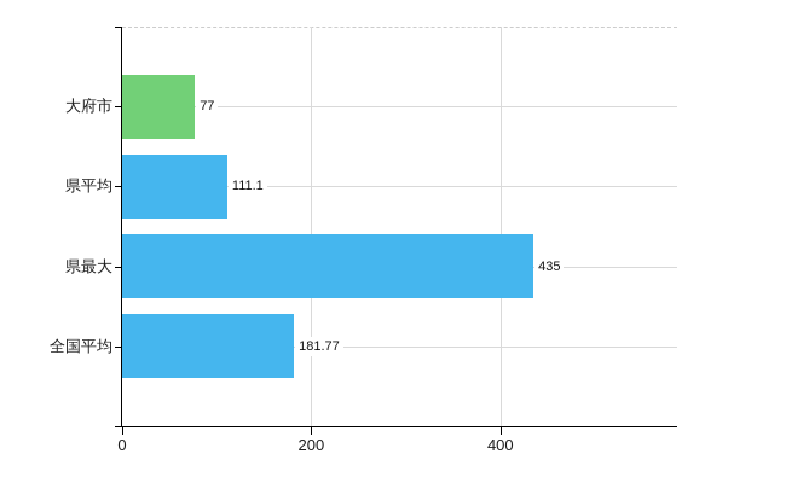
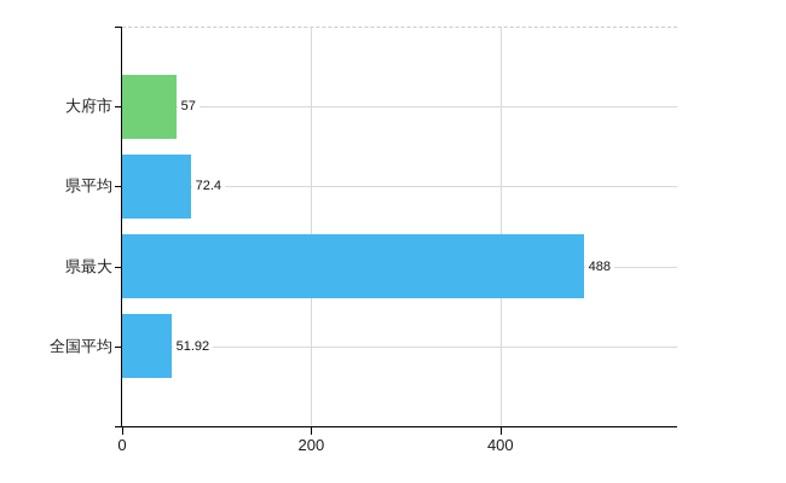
大府市: 77 -> 57
県平均: 111.1 -> 72.4
県最大: 435 -> 488
全国平均: 181.77 -> 51.92
